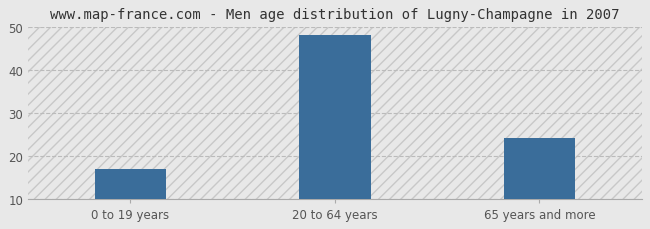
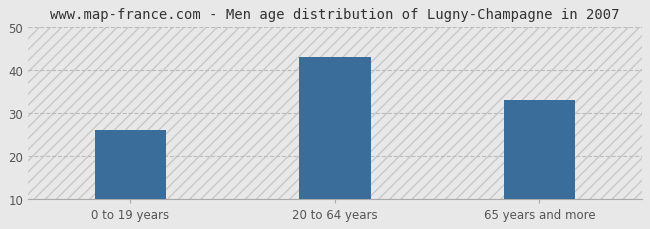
0 to 19 years: 17 -> 26
20 to 64 years: 48 -> 43
65 years and more: 24 -> 33
